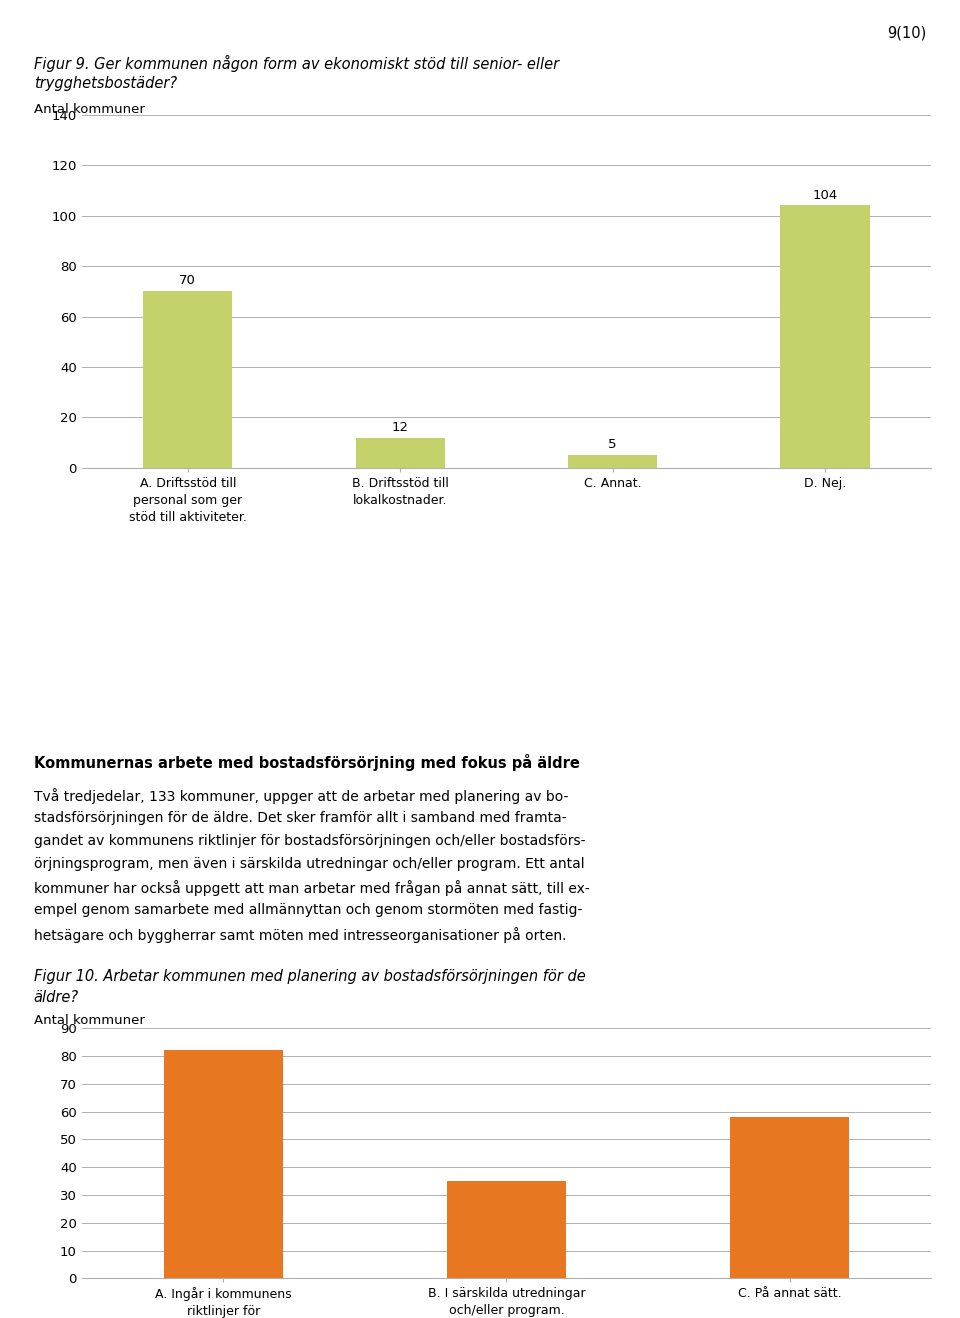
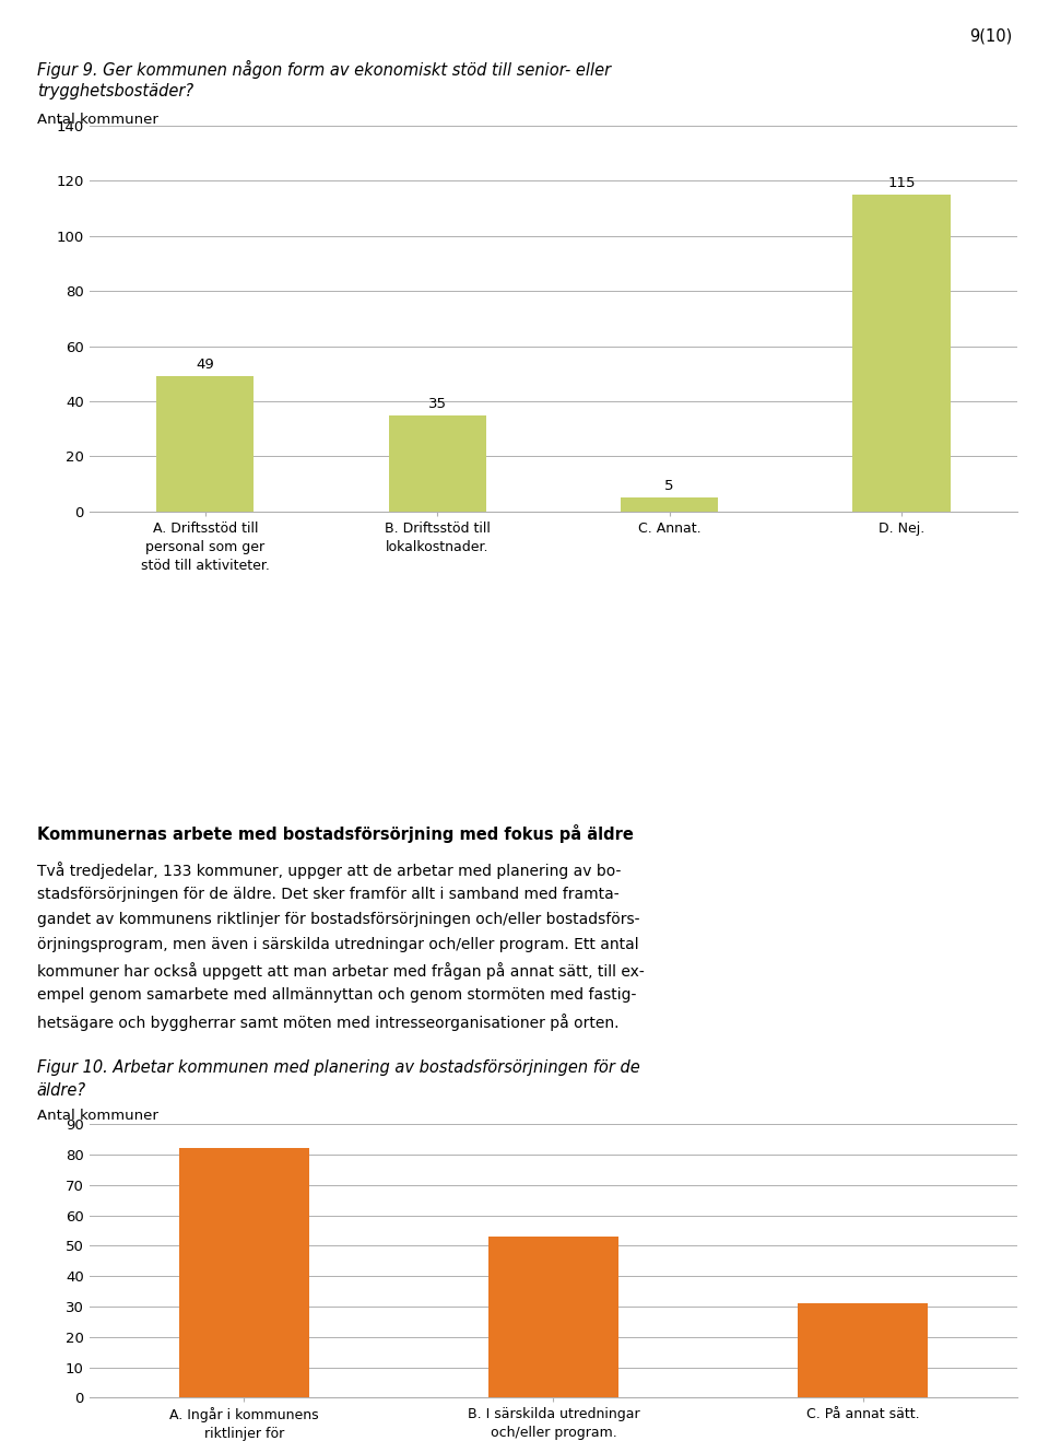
A. Driftsstöd till personal som ger stöd till aktiviteter.: 70 -> 49
B. Driftsstöd till lokalkostnader.: 12 -> 35
D. Nej.: 104 -> 115
B. I särskilda utredningar och/eller program.: 35 -> 53
C. På annat sätt.: 58 -> 31
